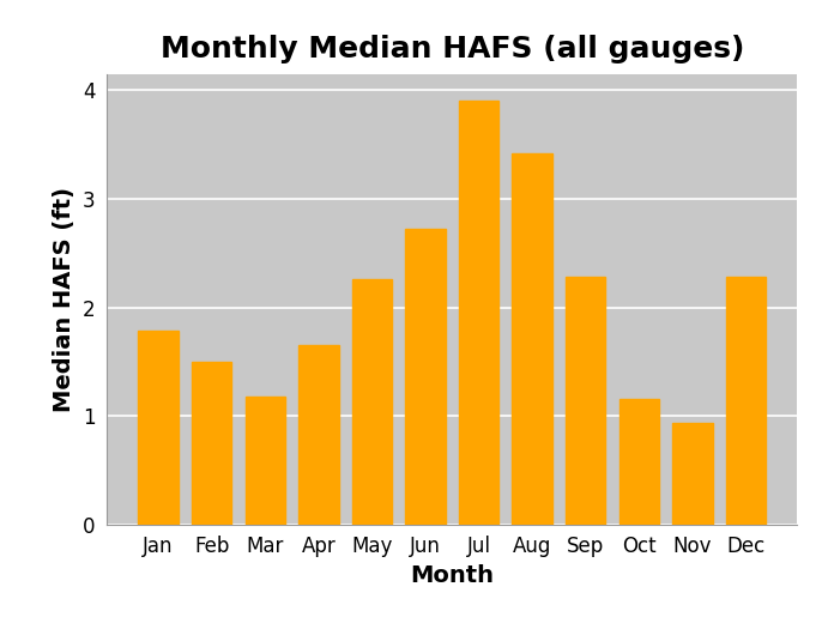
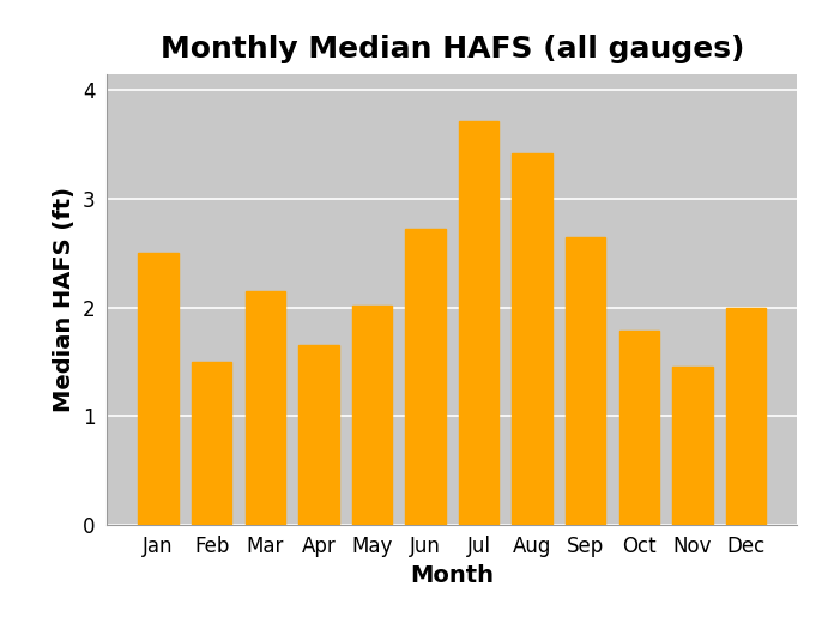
Jan: 1.78 -> 2.50
Mar: 1.18 -> 2.15
May: 2.26 -> 2.02
Jul: 3.90 -> 3.72
Sep: 2.28 -> 2.65
Oct: 1.16 -> 1.78
Nov: 0.94 -> 1.45
Dec: 2.28 -> 2.00
